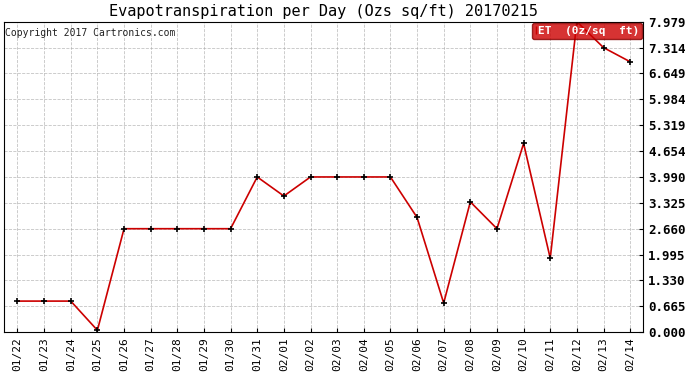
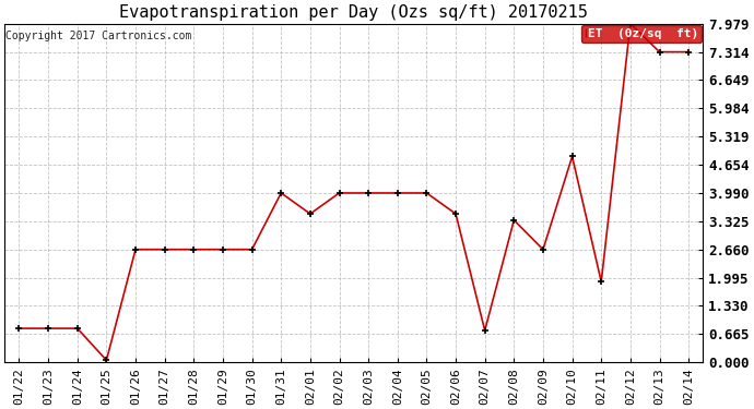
02/06: 2.95 -> 3.50
02/14: 6.95 -> 7.31
